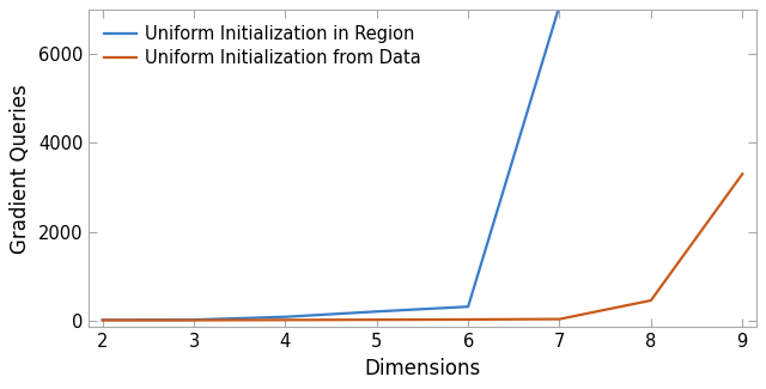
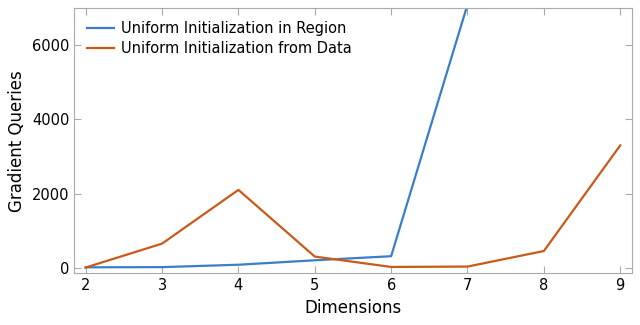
Uniform Initialization from Data/3: 0 -> 650
Uniform Initialization from Data/4: 10 -> 2100
Uniform Initialization from Data/5: 20 -> 300
